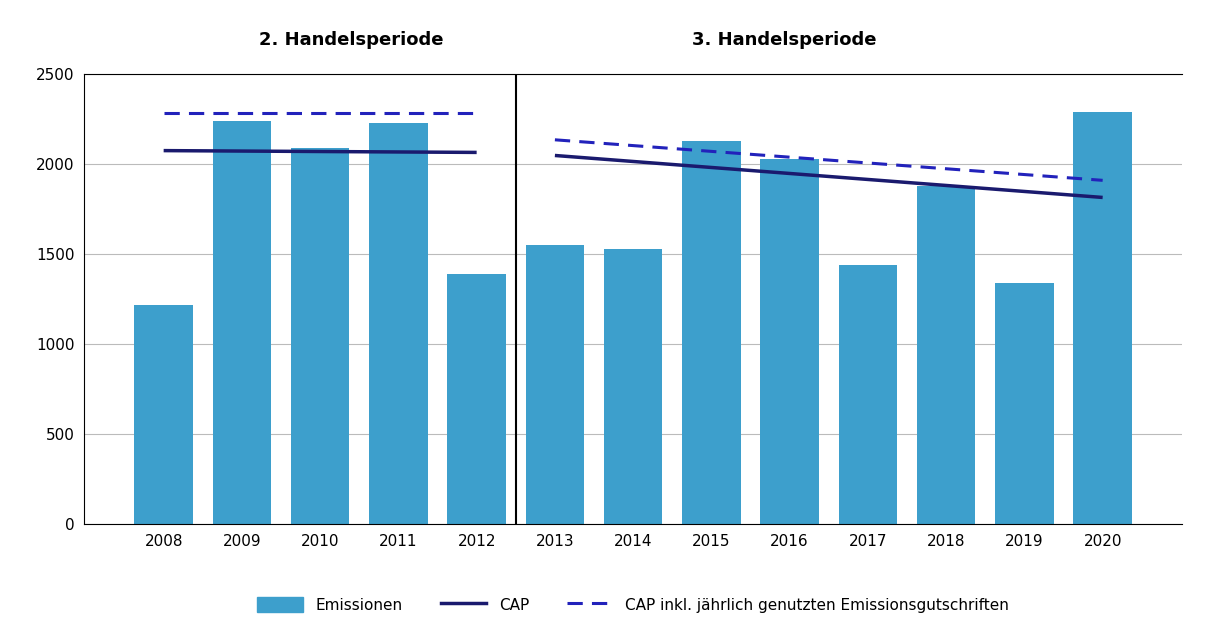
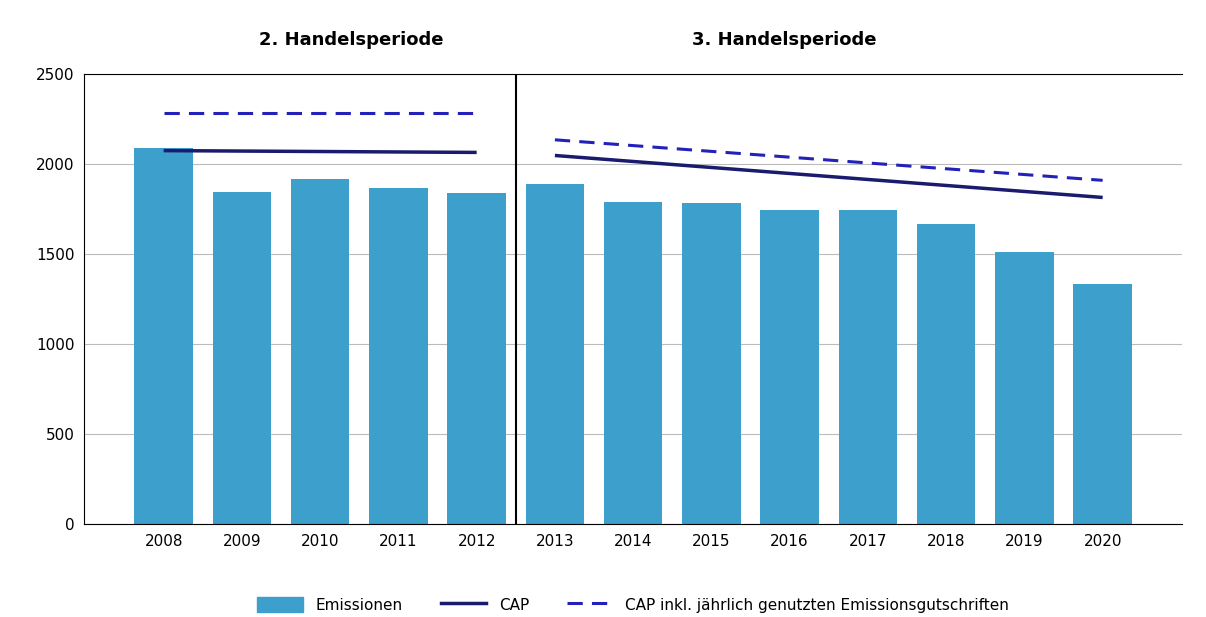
2008: 1220 -> 2090
2009: 2240 -> 1840
2010: 2090 -> 1920
2011: 2230 -> 1860
2012: 1390 -> 1840
2013: 1550 -> 1890
2014: 1530 -> 1790
2015: 2130 -> 1780
2016: 2030 -> 1740
2017: 1440 -> 1740
2018: 1880 -> 1660
2019: 1340 -> 1510
2020: 2290 -> 1340
